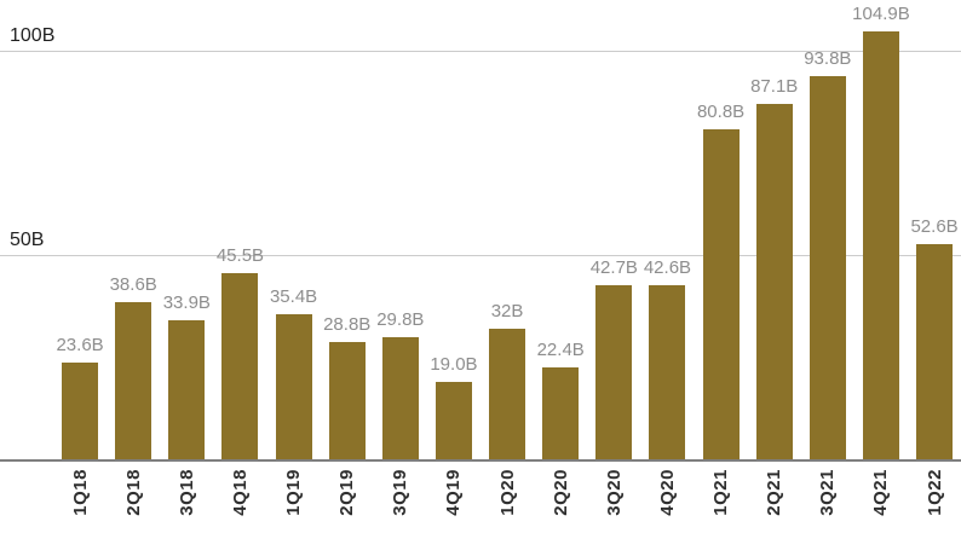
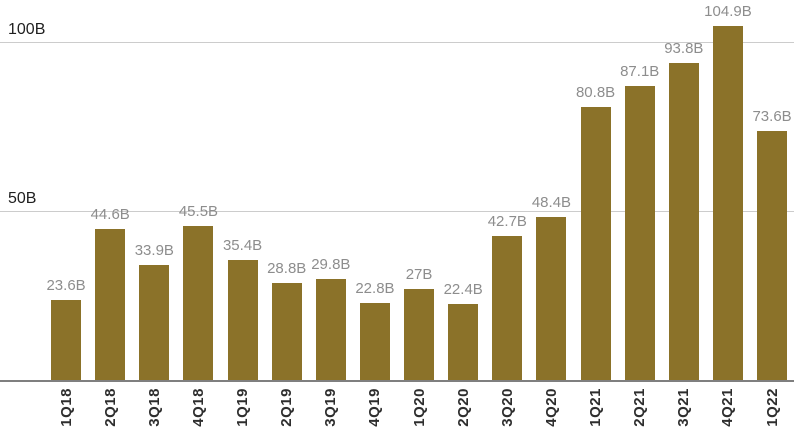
2Q18: 38.6B -> 44.6B
4Q19: 19.0B -> 22.8B
1Q20: 32B -> 27B
4Q20: 42.6B -> 48.4B
1Q22: 52.6B -> 73.6B
